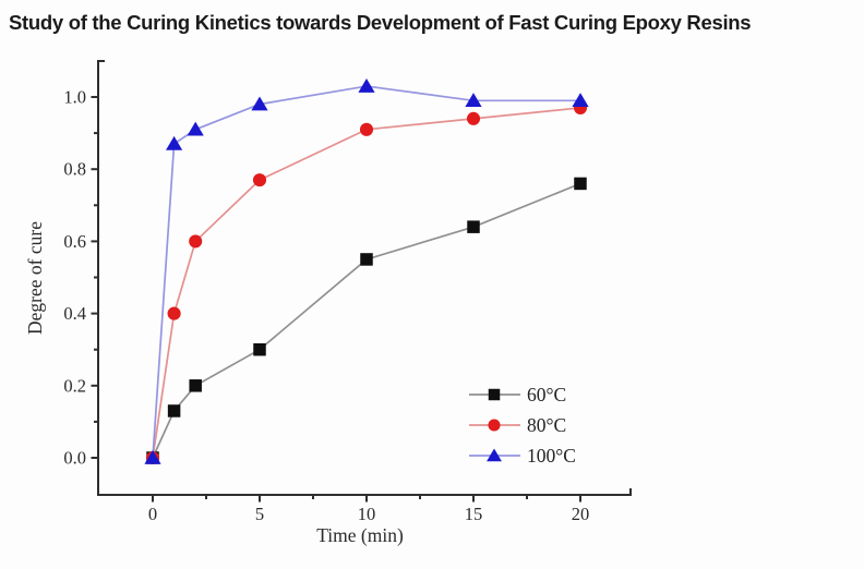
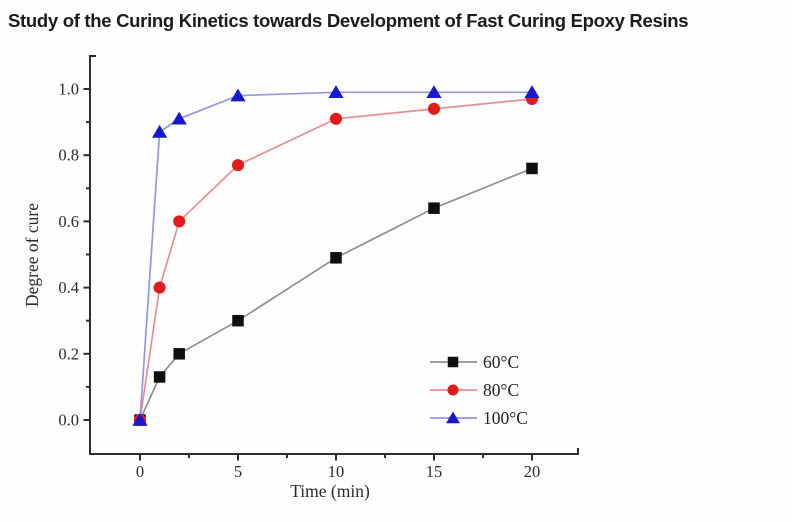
60°C/10: 0.55 -> 0.49
100°C/10: 1.03 -> 0.99
